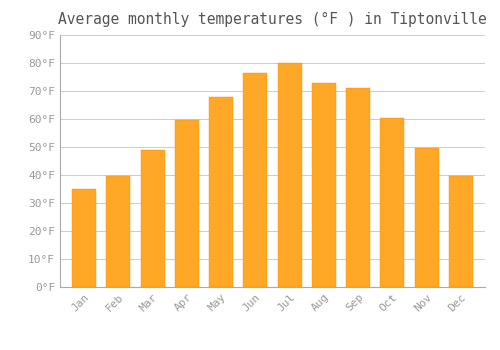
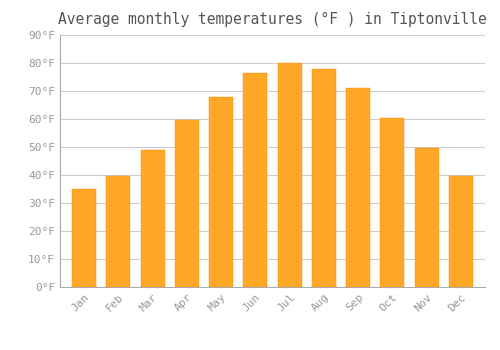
Aug: 73.0°F -> 78.0°F
